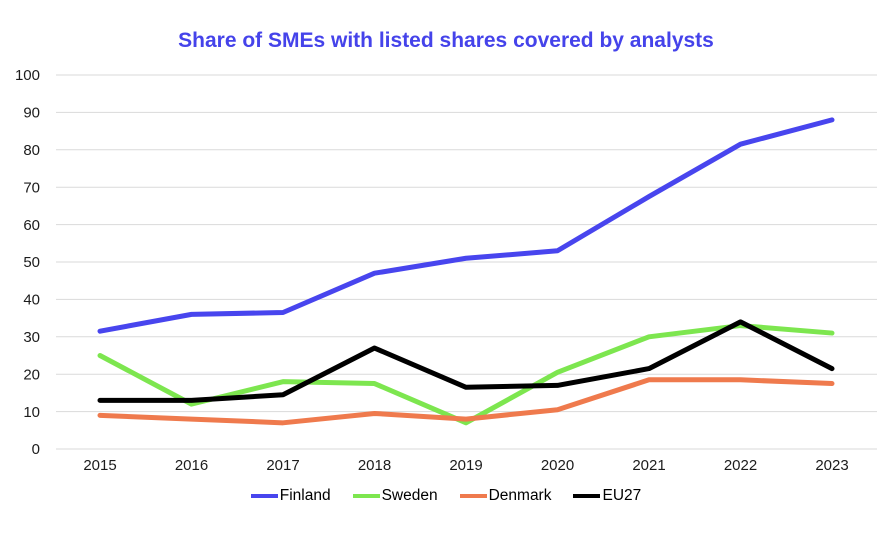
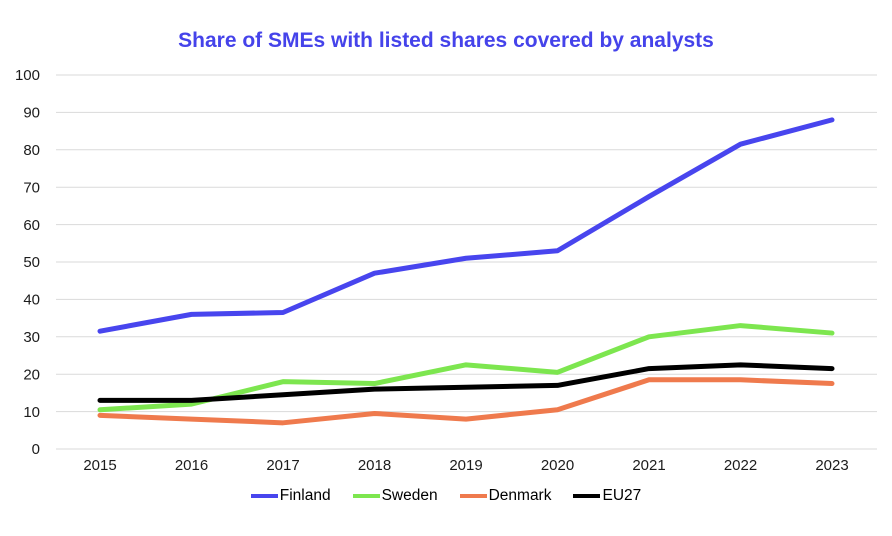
Sweden/2015: 25 -> 10
EU27/2018: 27 -> 16
Sweden/2019: 7 -> 22
EU27/2022: 34 -> 22
